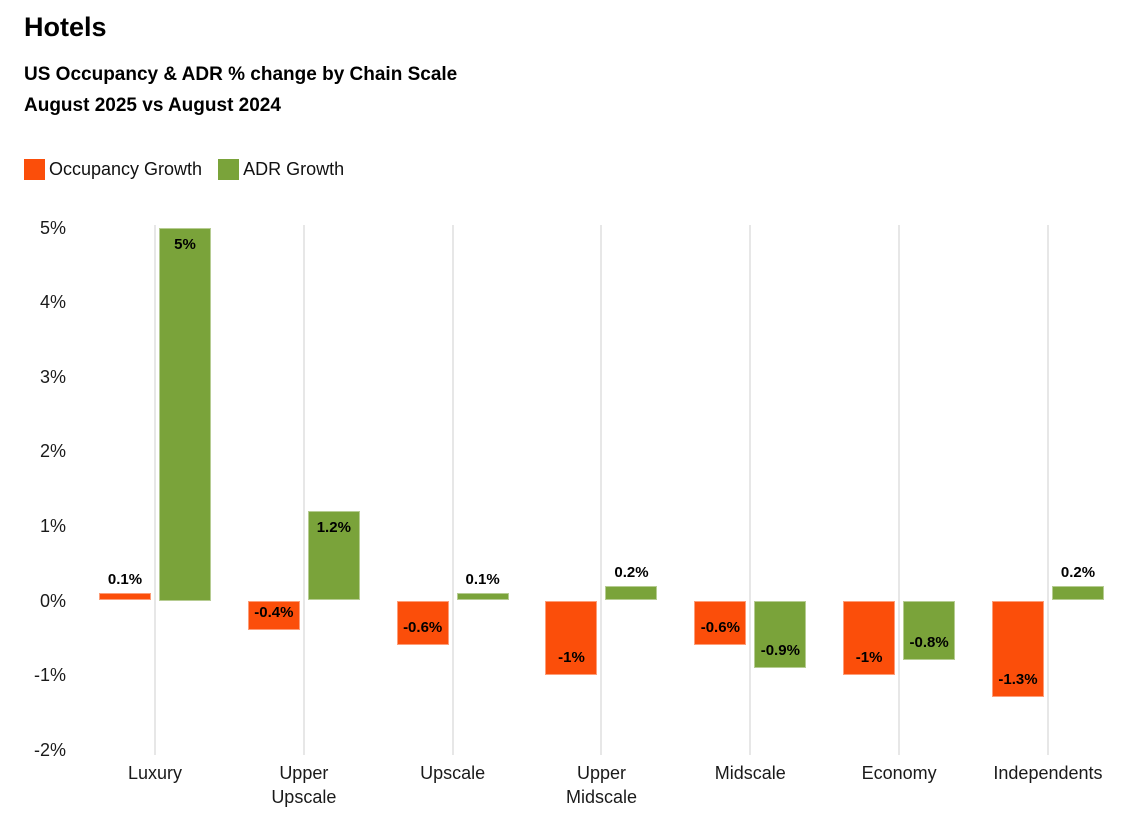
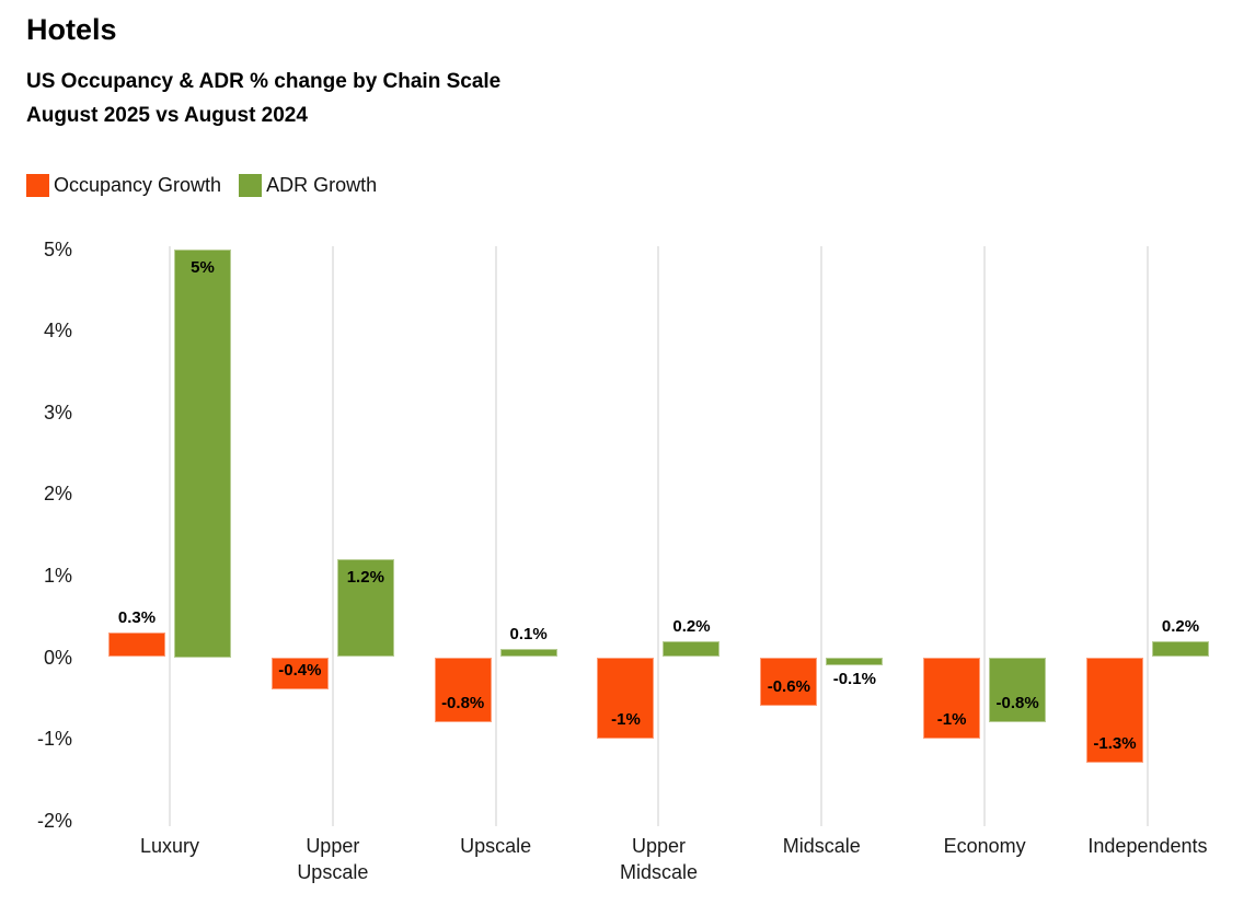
Occupancy Growth/Luxury: 0.1% -> 0.3%
Occupancy Growth/Upscale: -0.6% -> -0.8%
ADR Growth/Midscale: -0.9% -> -0.1%
